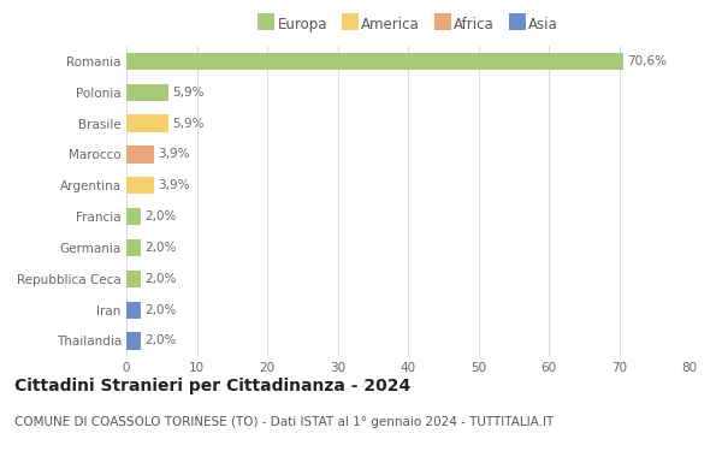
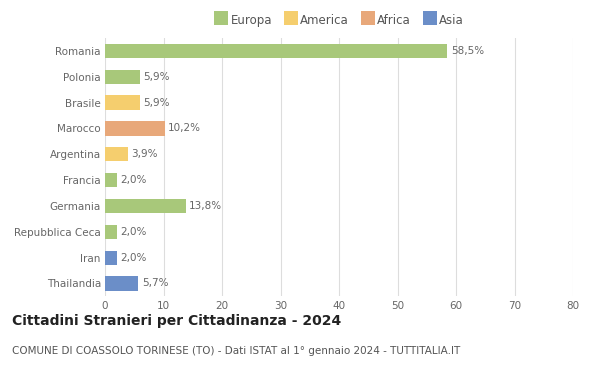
Romania: 70,6% -> 58,5%
Marocco: 3,9% -> 10,2%
Germania: 2,0% -> 13,8%
Thailandia: 2,0% -> 5,7%
